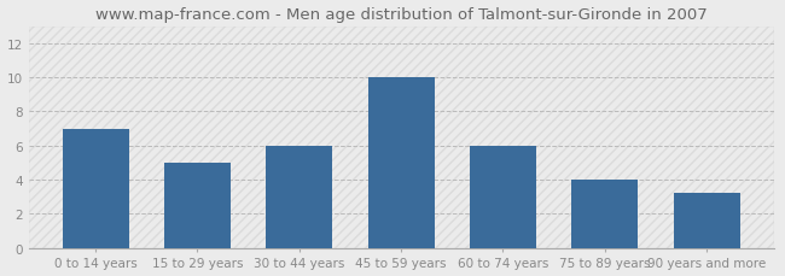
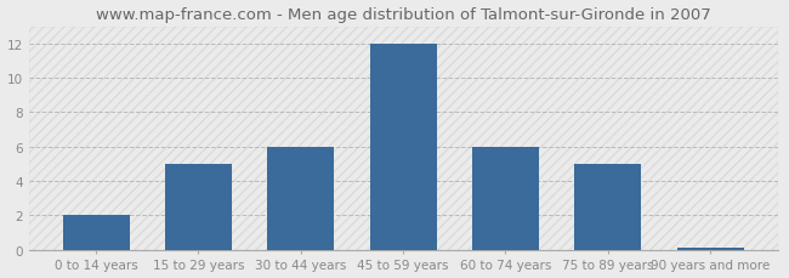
0 to 14 years: 7.0 -> 2.0
45 to 59 years: 10.0 -> 12.0
75 to 89 years: 4.0 -> 5.0
90 years and more: 3.2 -> 0.1
